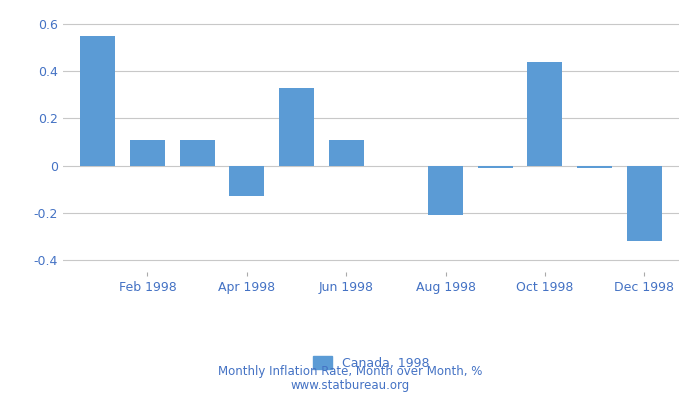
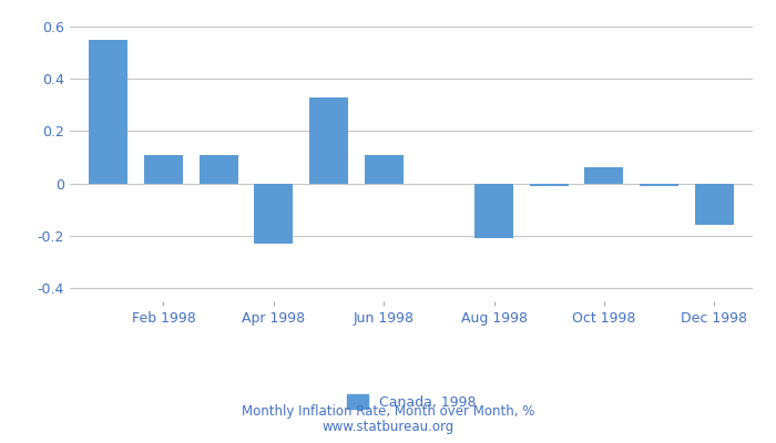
Apr 1998: -0.13 -> -0.23
Oct 1998: 0.44 -> 0.06
Dec 1998: -0.32 -> -0.16
